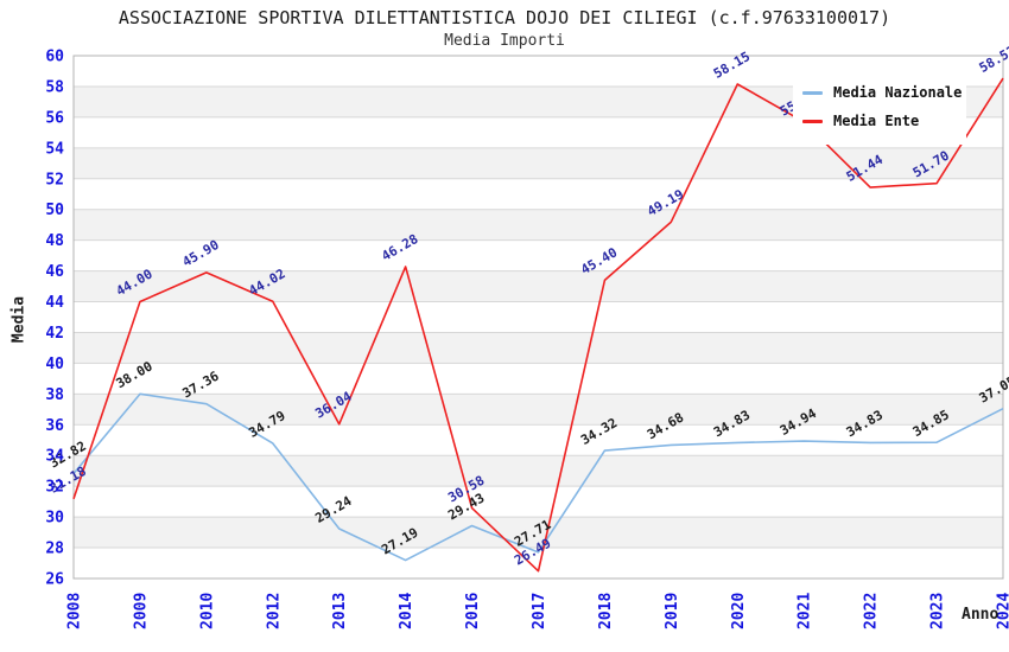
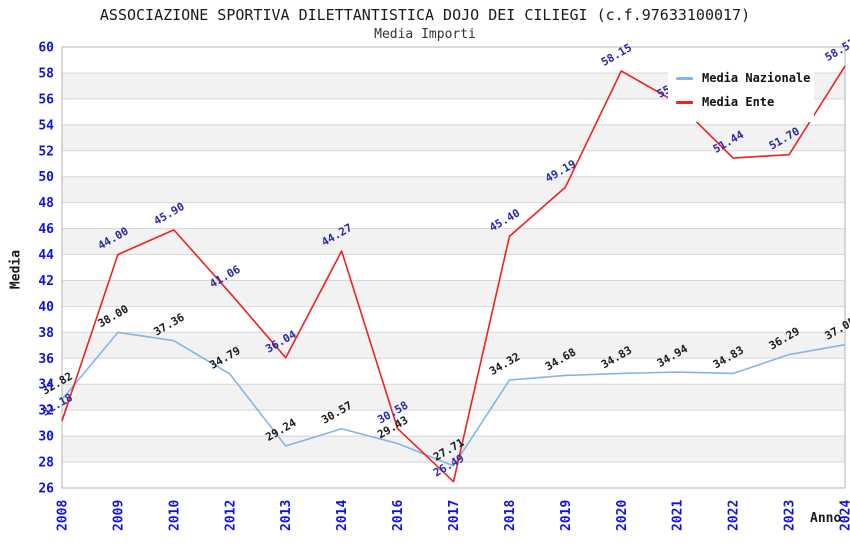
Media Ente/2012: 44.02 -> 41.06
Media Nazionale/2014: 27.19 -> 30.57
Media Ente/2014: 46.28 -> 44.27
Media Nazionale/2023: 34.85 -> 36.29
